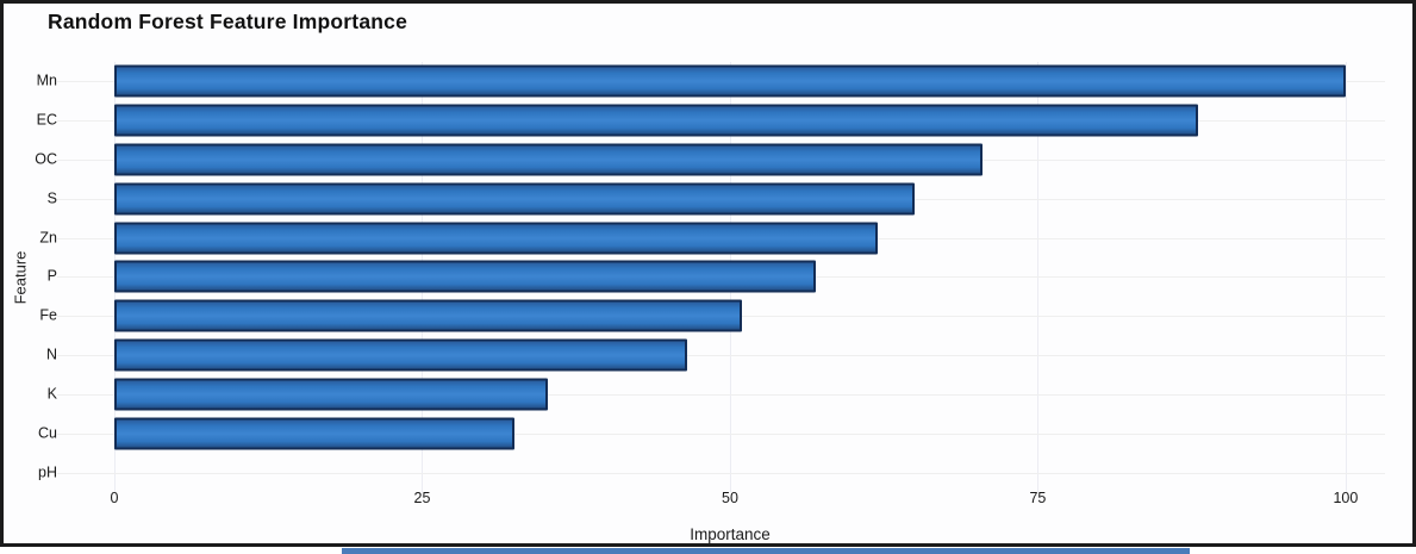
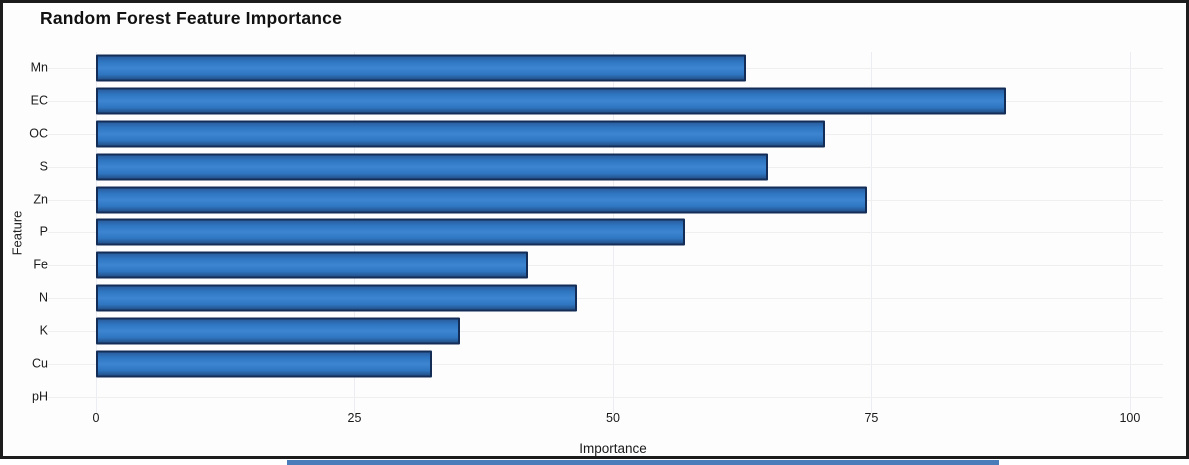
Mn: 100.0 -> 62.9
Zn: 62.0 -> 74.6
Fe: 51.0 -> 41.8
